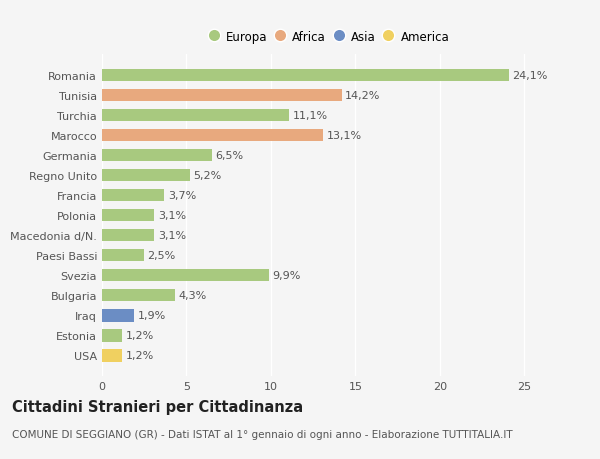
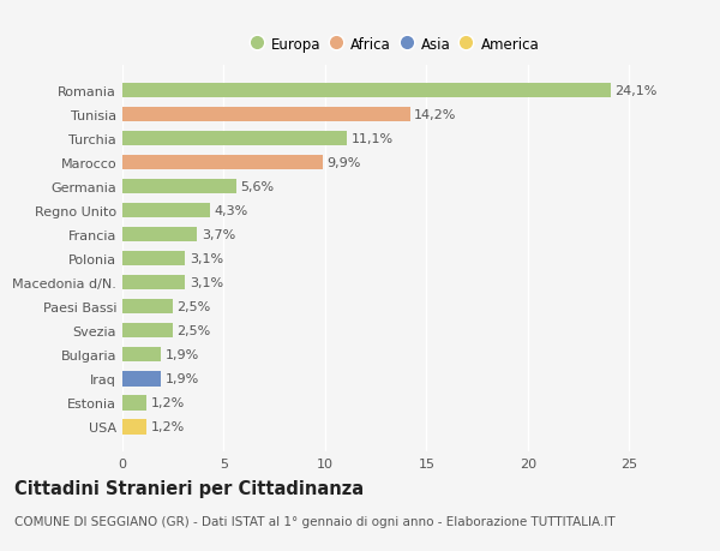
Marocco: 13,1% -> 9,9%
Germania: 6,5% -> 5,6%
Regno Unito: 5,2% -> 4,3%
Svezia: 9,9% -> 2,5%
Bulgaria: 4,3% -> 1,9%
